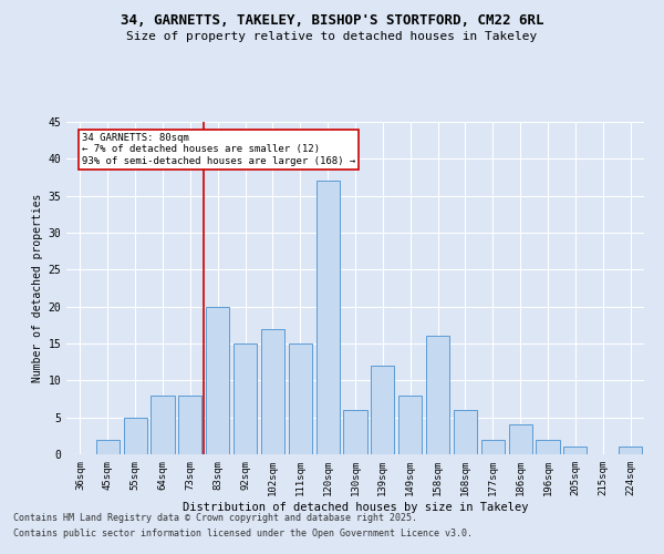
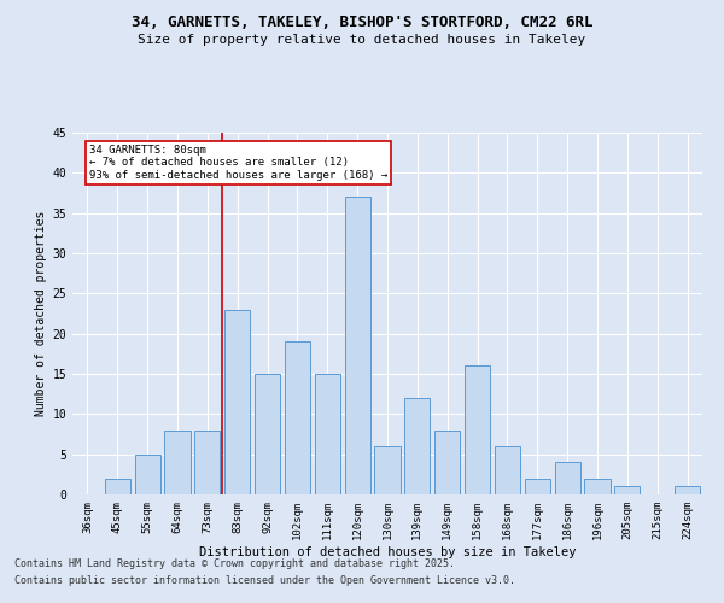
83sqm: 20 -> 23
102sqm: 17 -> 19
